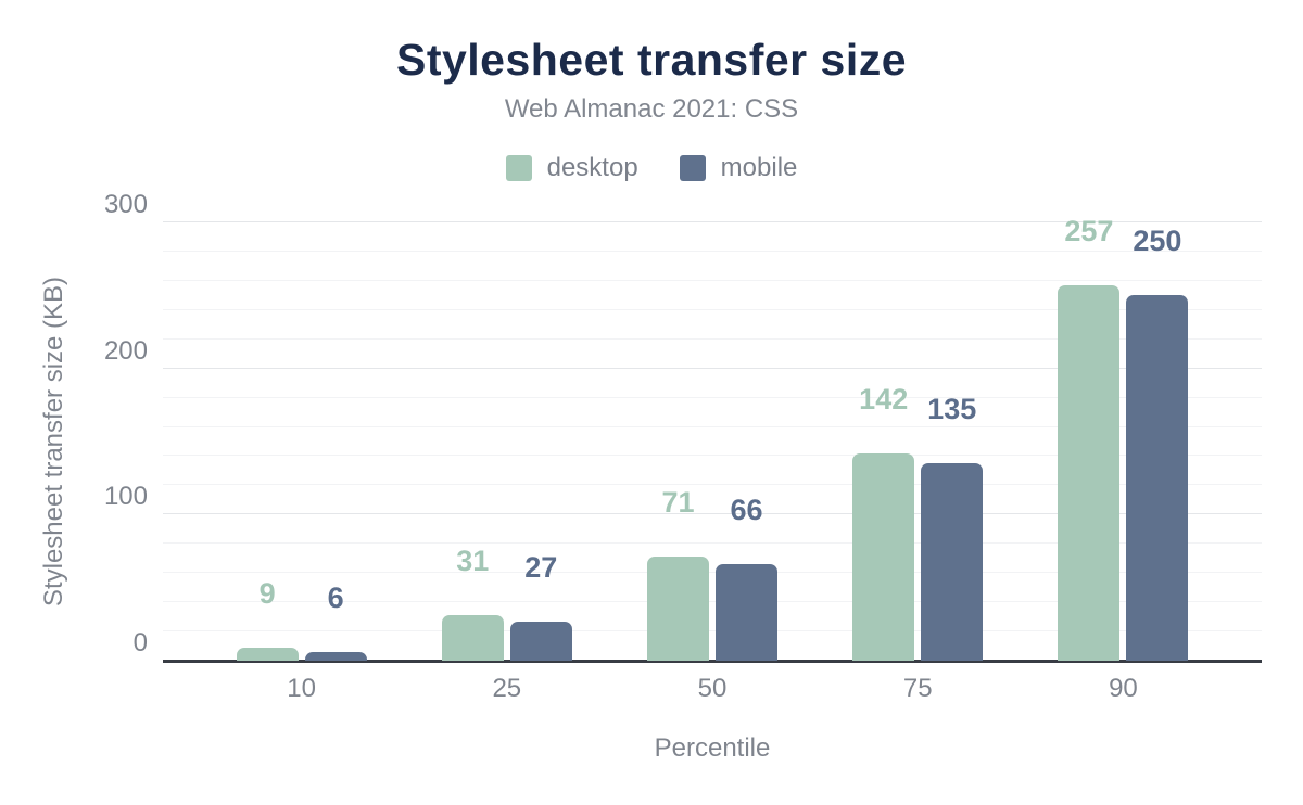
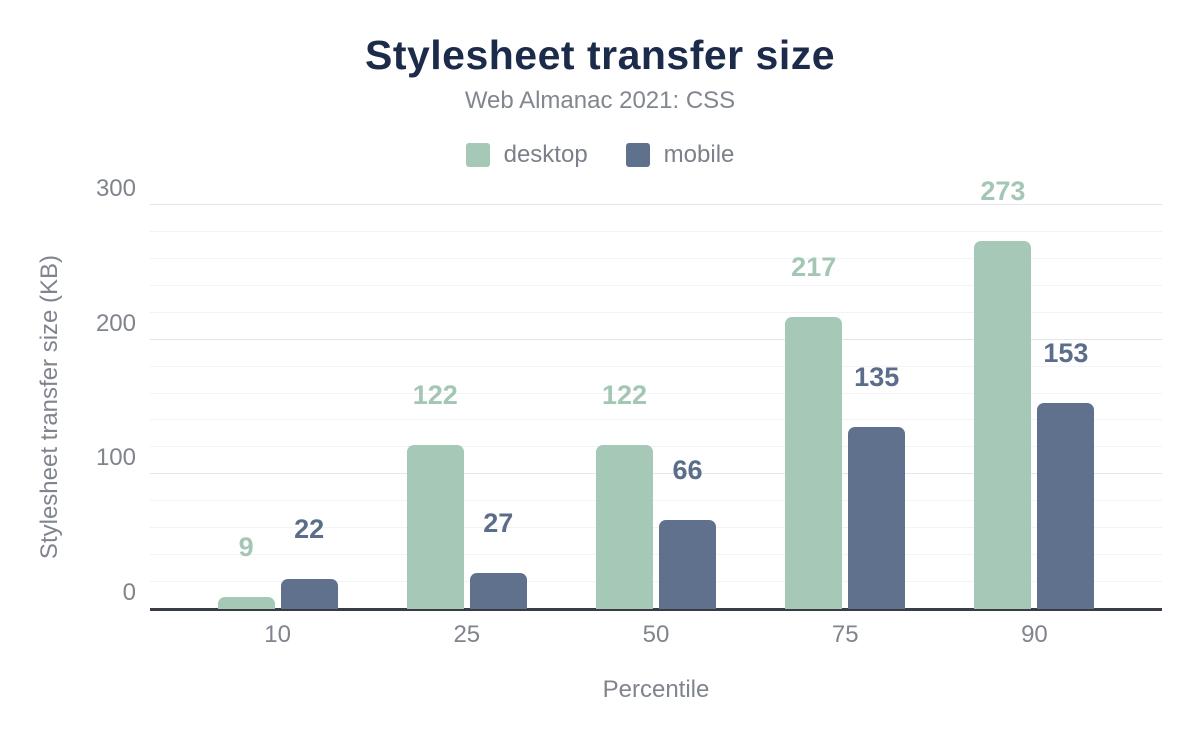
mobile/10: 6 -> 22
desktop/25: 31 -> 122
desktop/50: 71 -> 122
desktop/75: 142 -> 217
desktop/90: 257 -> 273
mobile/90: 250 -> 153
